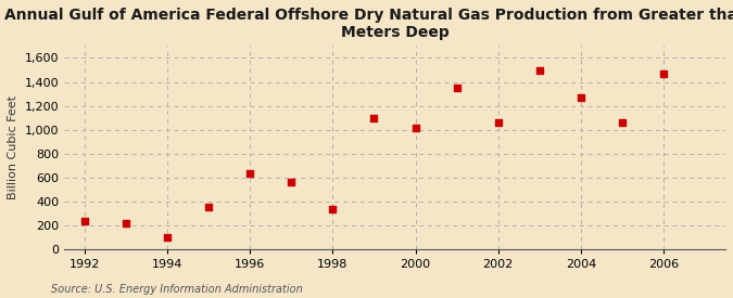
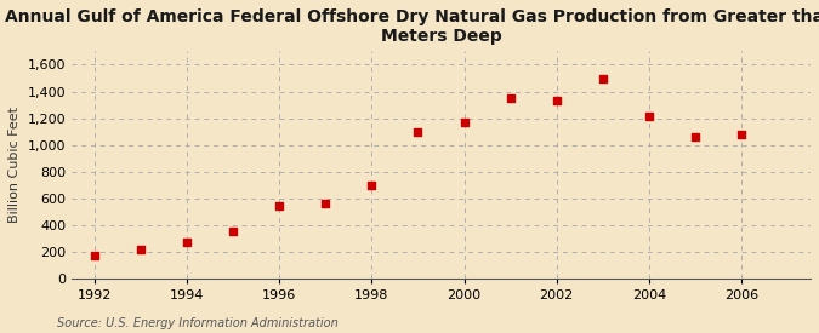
1992: 230 -> 170
1994: 100 -> 270
1996: 630 -> 540
1998: 330 -> 700
2000: 1,010 -> 1,170
2002: 1,060 -> 1,330
2004: 1,270 -> 1,210
2006: 1,470 -> 1,080
